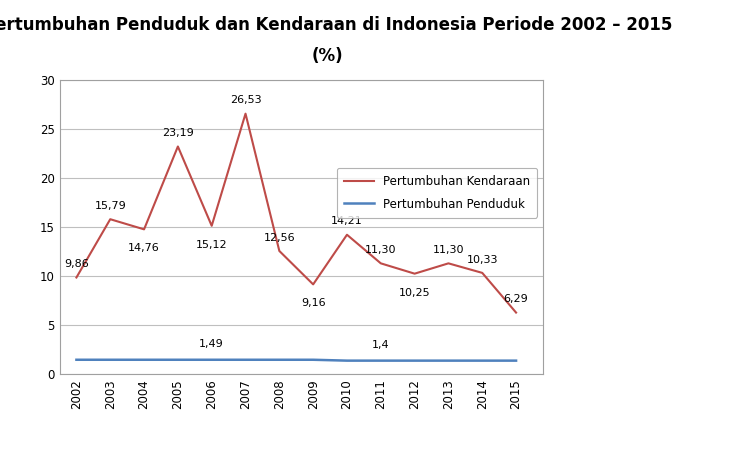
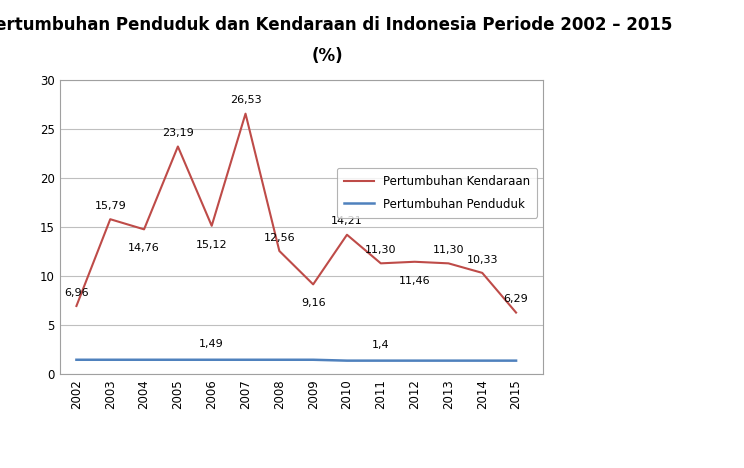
Pertumbuhan Kendaraan/2002: 9,86 -> 6,96
Pertumbuhan Kendaraan/2012: 10,25 -> 11,46
